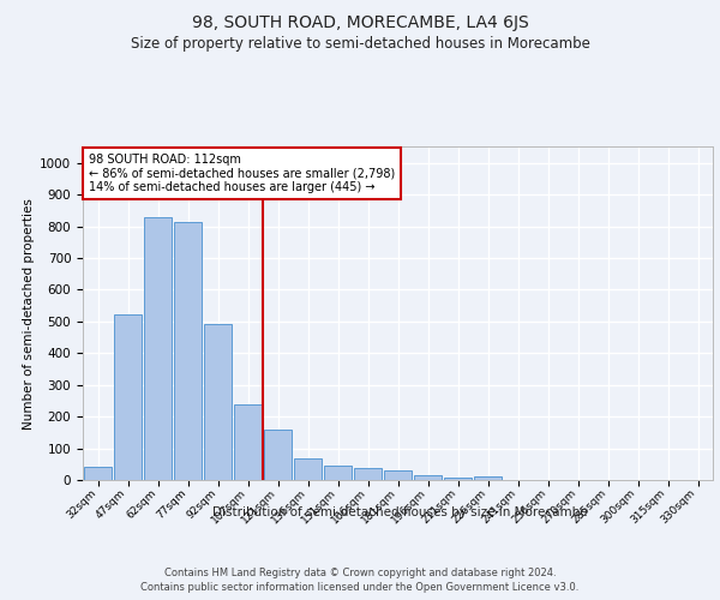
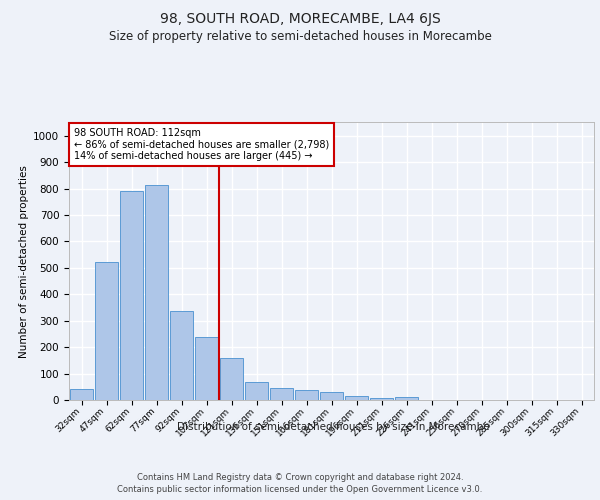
62sqm: 830 -> 790
92sqm: 493 -> 335
